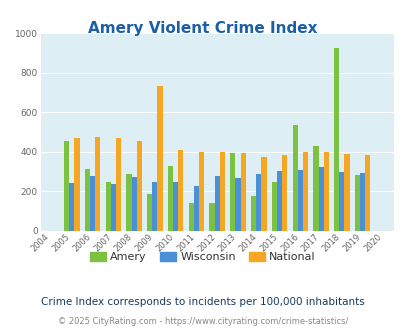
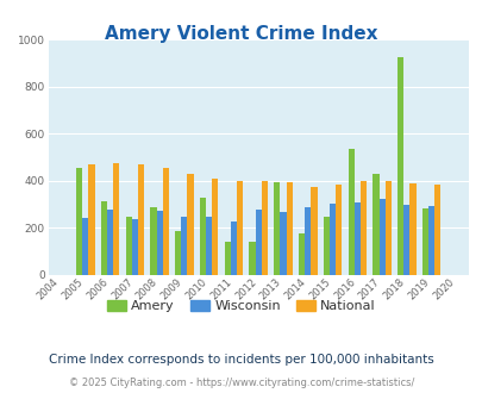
National/2009: 730 -> 430
